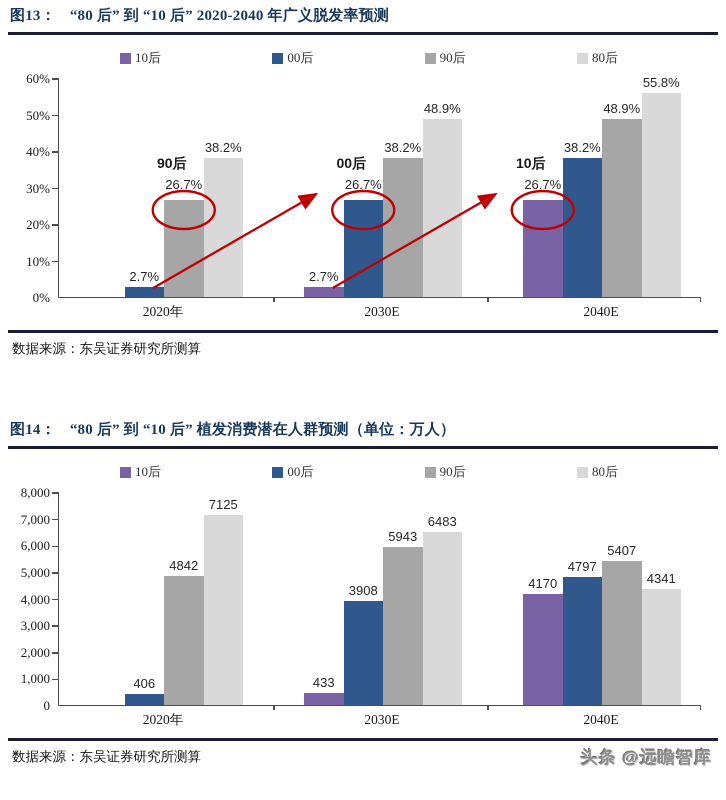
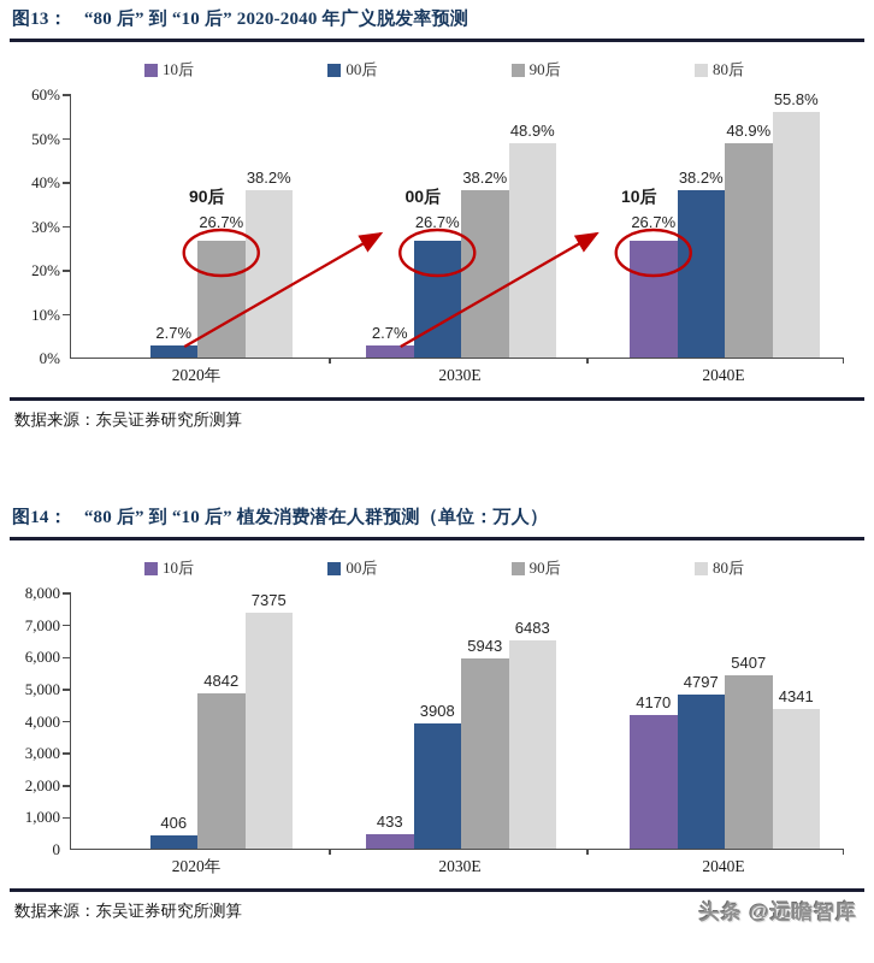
“80 后” 到 “10 后” 植发消费潜在人群预测（单位：万人）/80后/2020年: 7125 -> 7375
